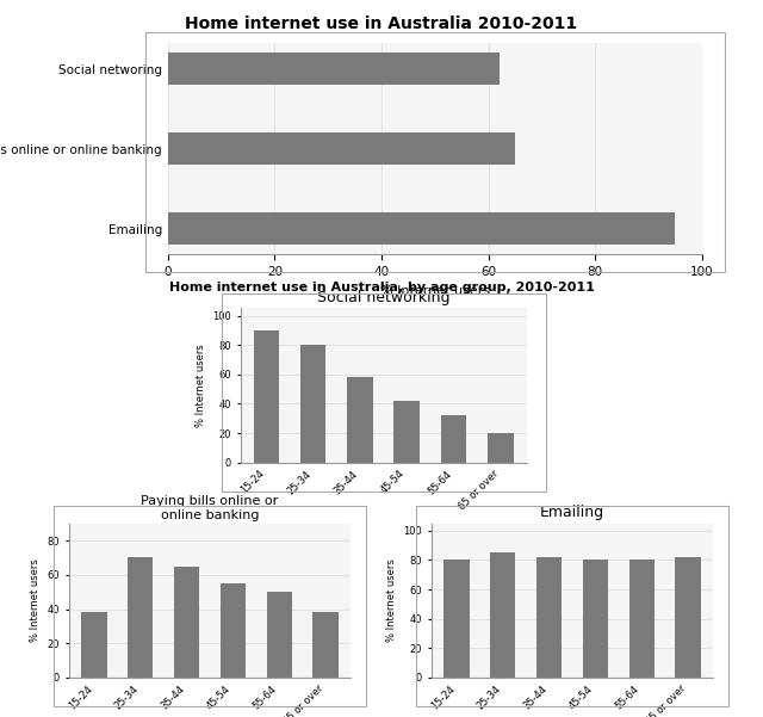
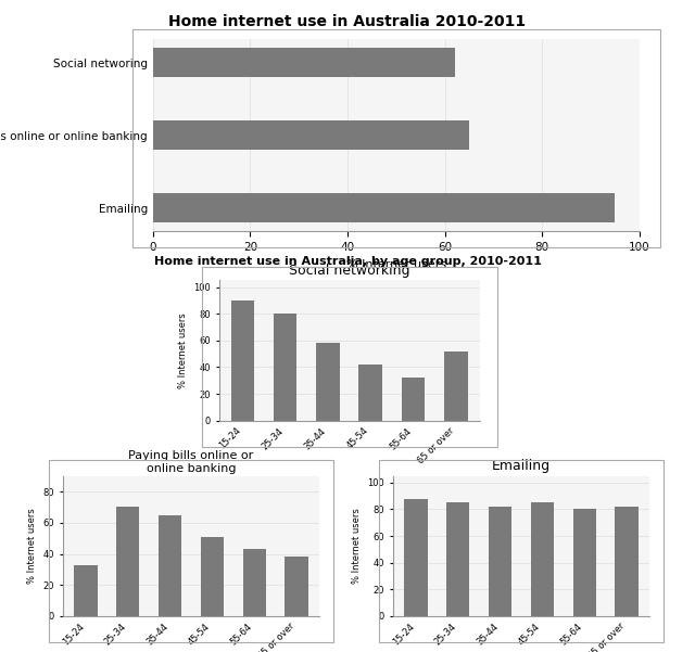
65 or over: 20 -> 52
Paying bills online or online banking/15-24: 38 -> 33
Paying bills online or online banking/45-54: 55 -> 51
Paying bills online or online banking/55-64: 50 -> 43
Emailing/15-24: 80 -> 88
Emailing/45-54: 80 -> 85
